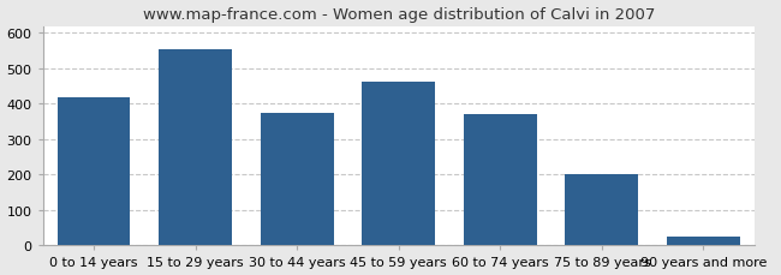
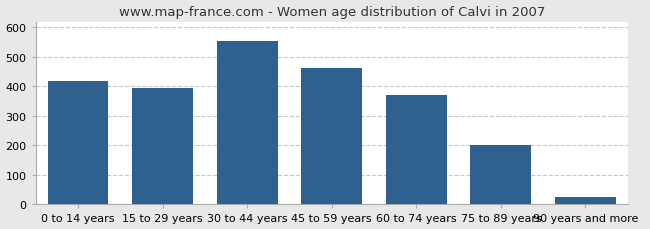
15 to 29 years: 555 -> 396
30 to 44 years: 375 -> 554
